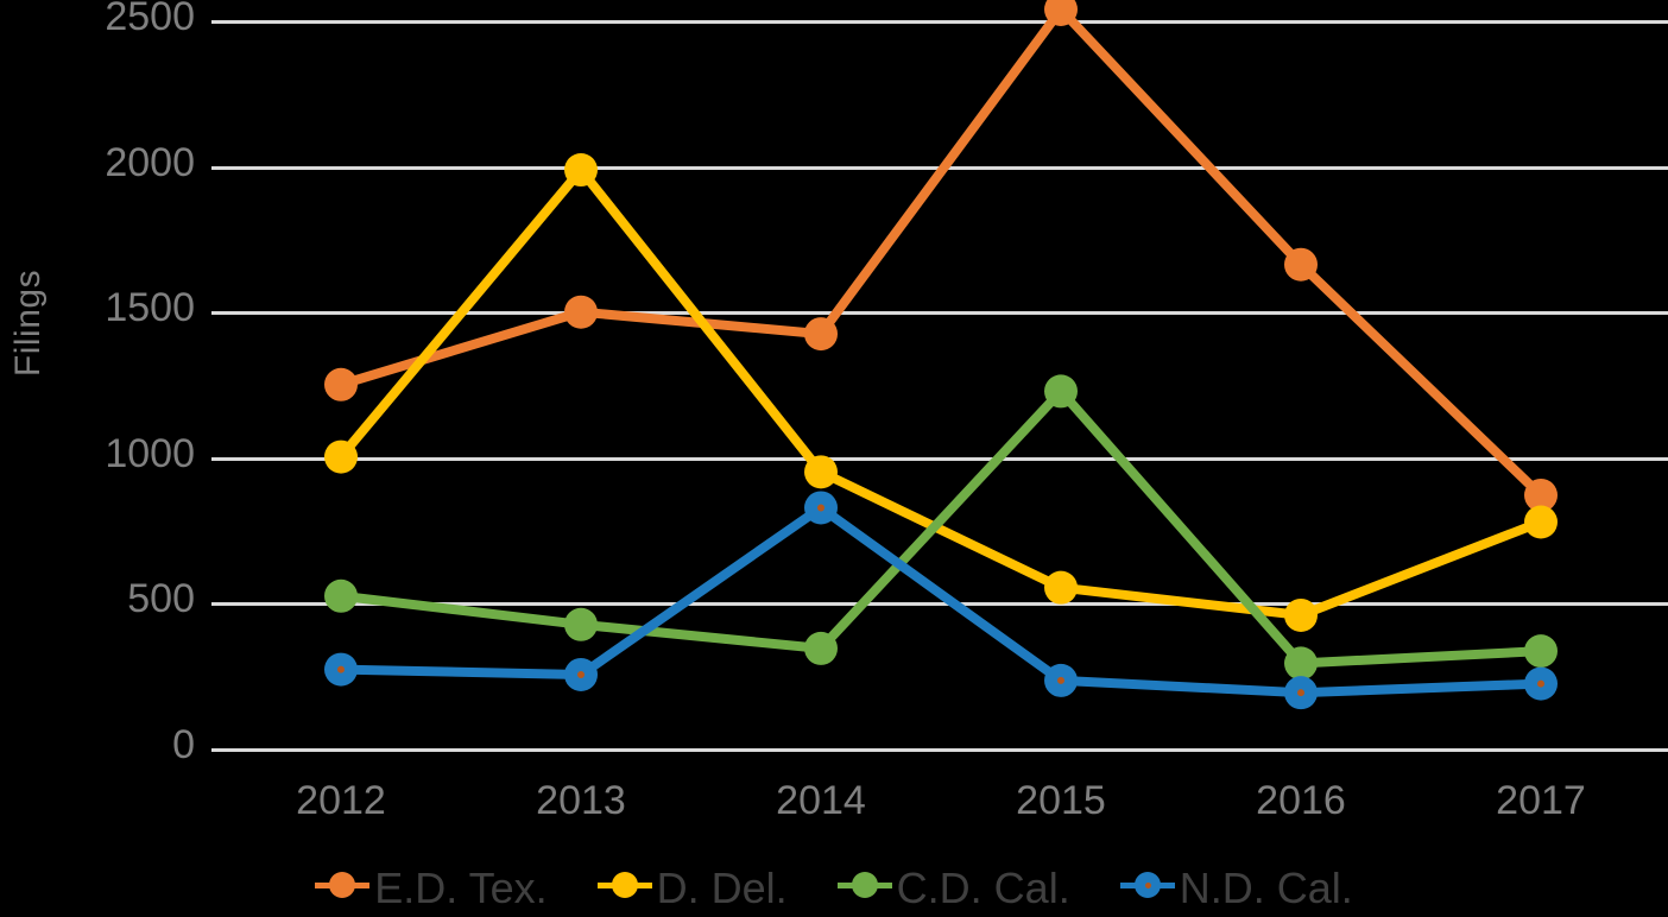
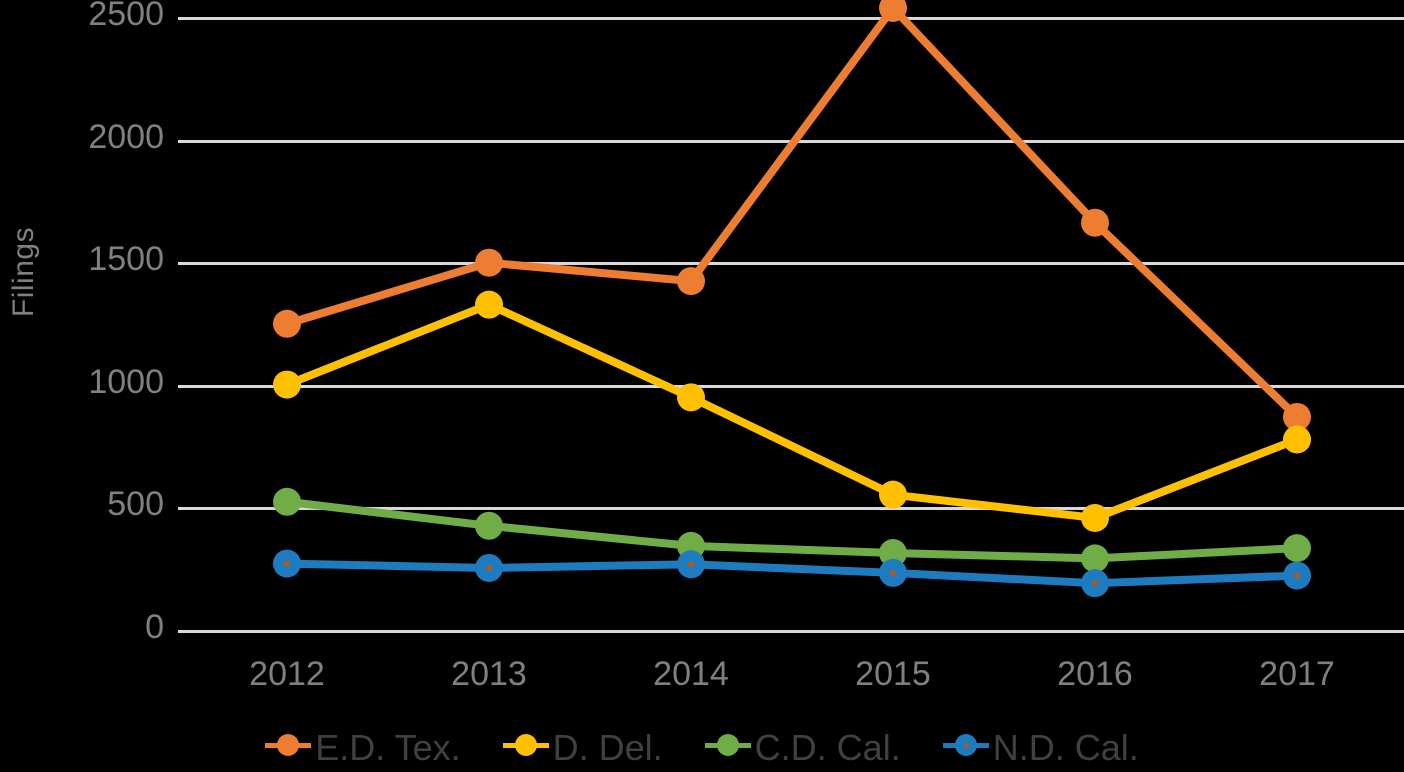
D. Del./2013: 1990 -> 1330
N.D. Cal./2014: 830 -> 270
C.D. Cal./2015: 1230 -> 320
